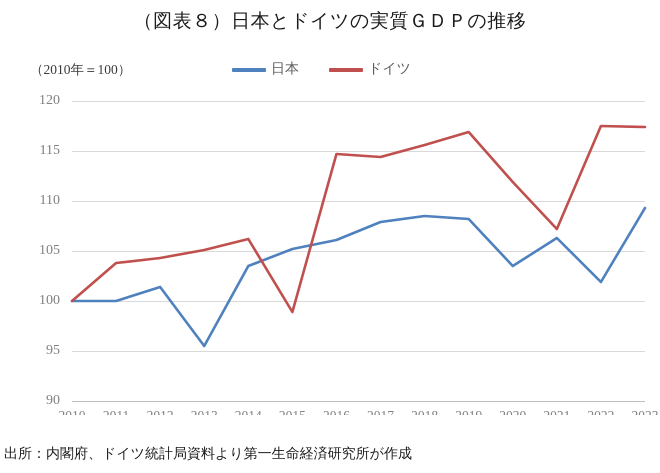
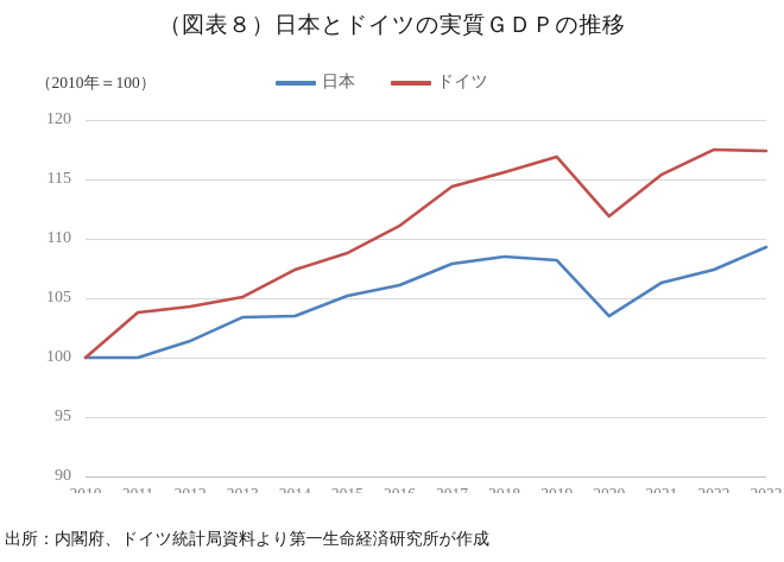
日本/2013: 95.5 -> 103.4
ドイツ/2014: 106.2 -> 107.4
ドイツ/2015: 98.9 -> 108.8
ドイツ/2016: 114.7 -> 111.1
ドイツ/2021: 107.2 -> 115.4
日本/2022: 101.9 -> 107.4
